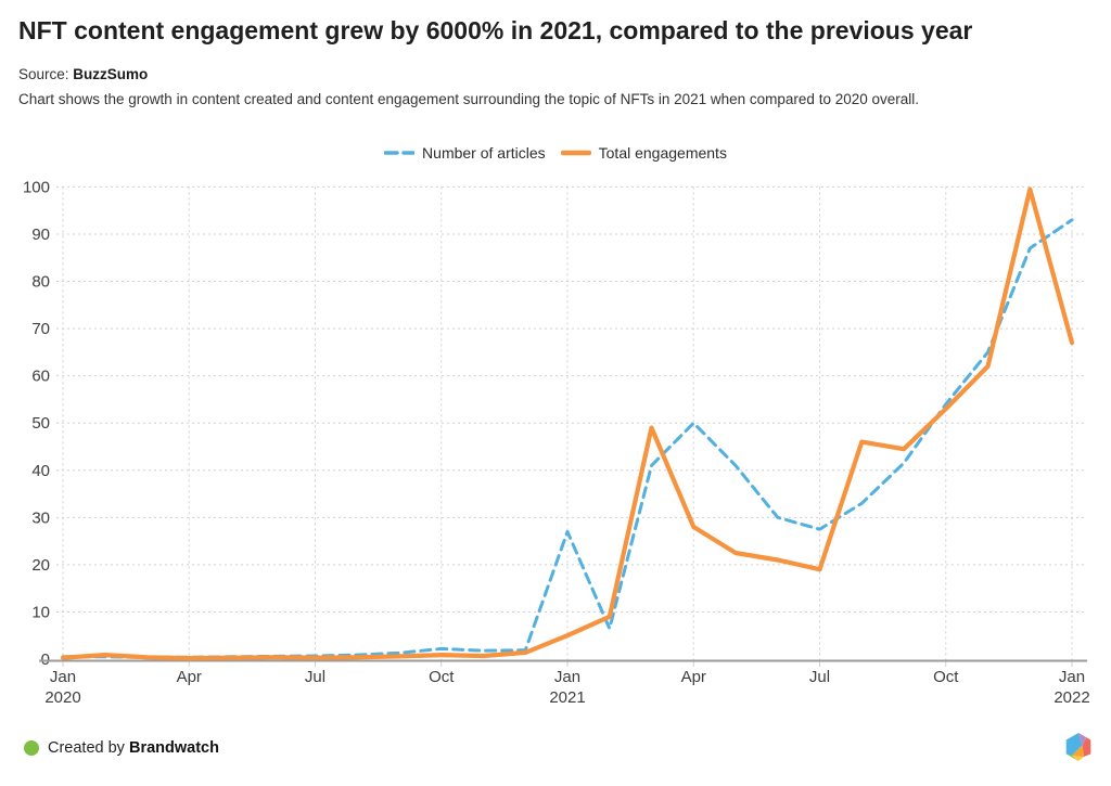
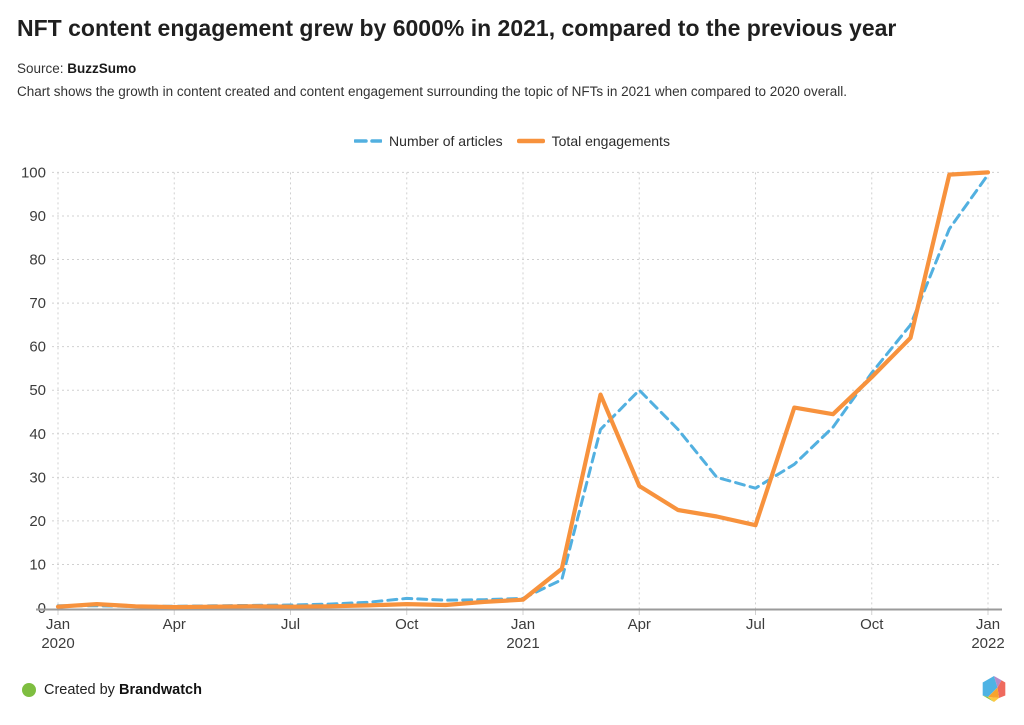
Number of articles/Jan 2021: 27 -> 2
Total engagements/Jan 2021: 5 -> 2
Number of articles/Jan 2022: 93 -> 100
Total engagements/Jan 2022: 67 -> 100
